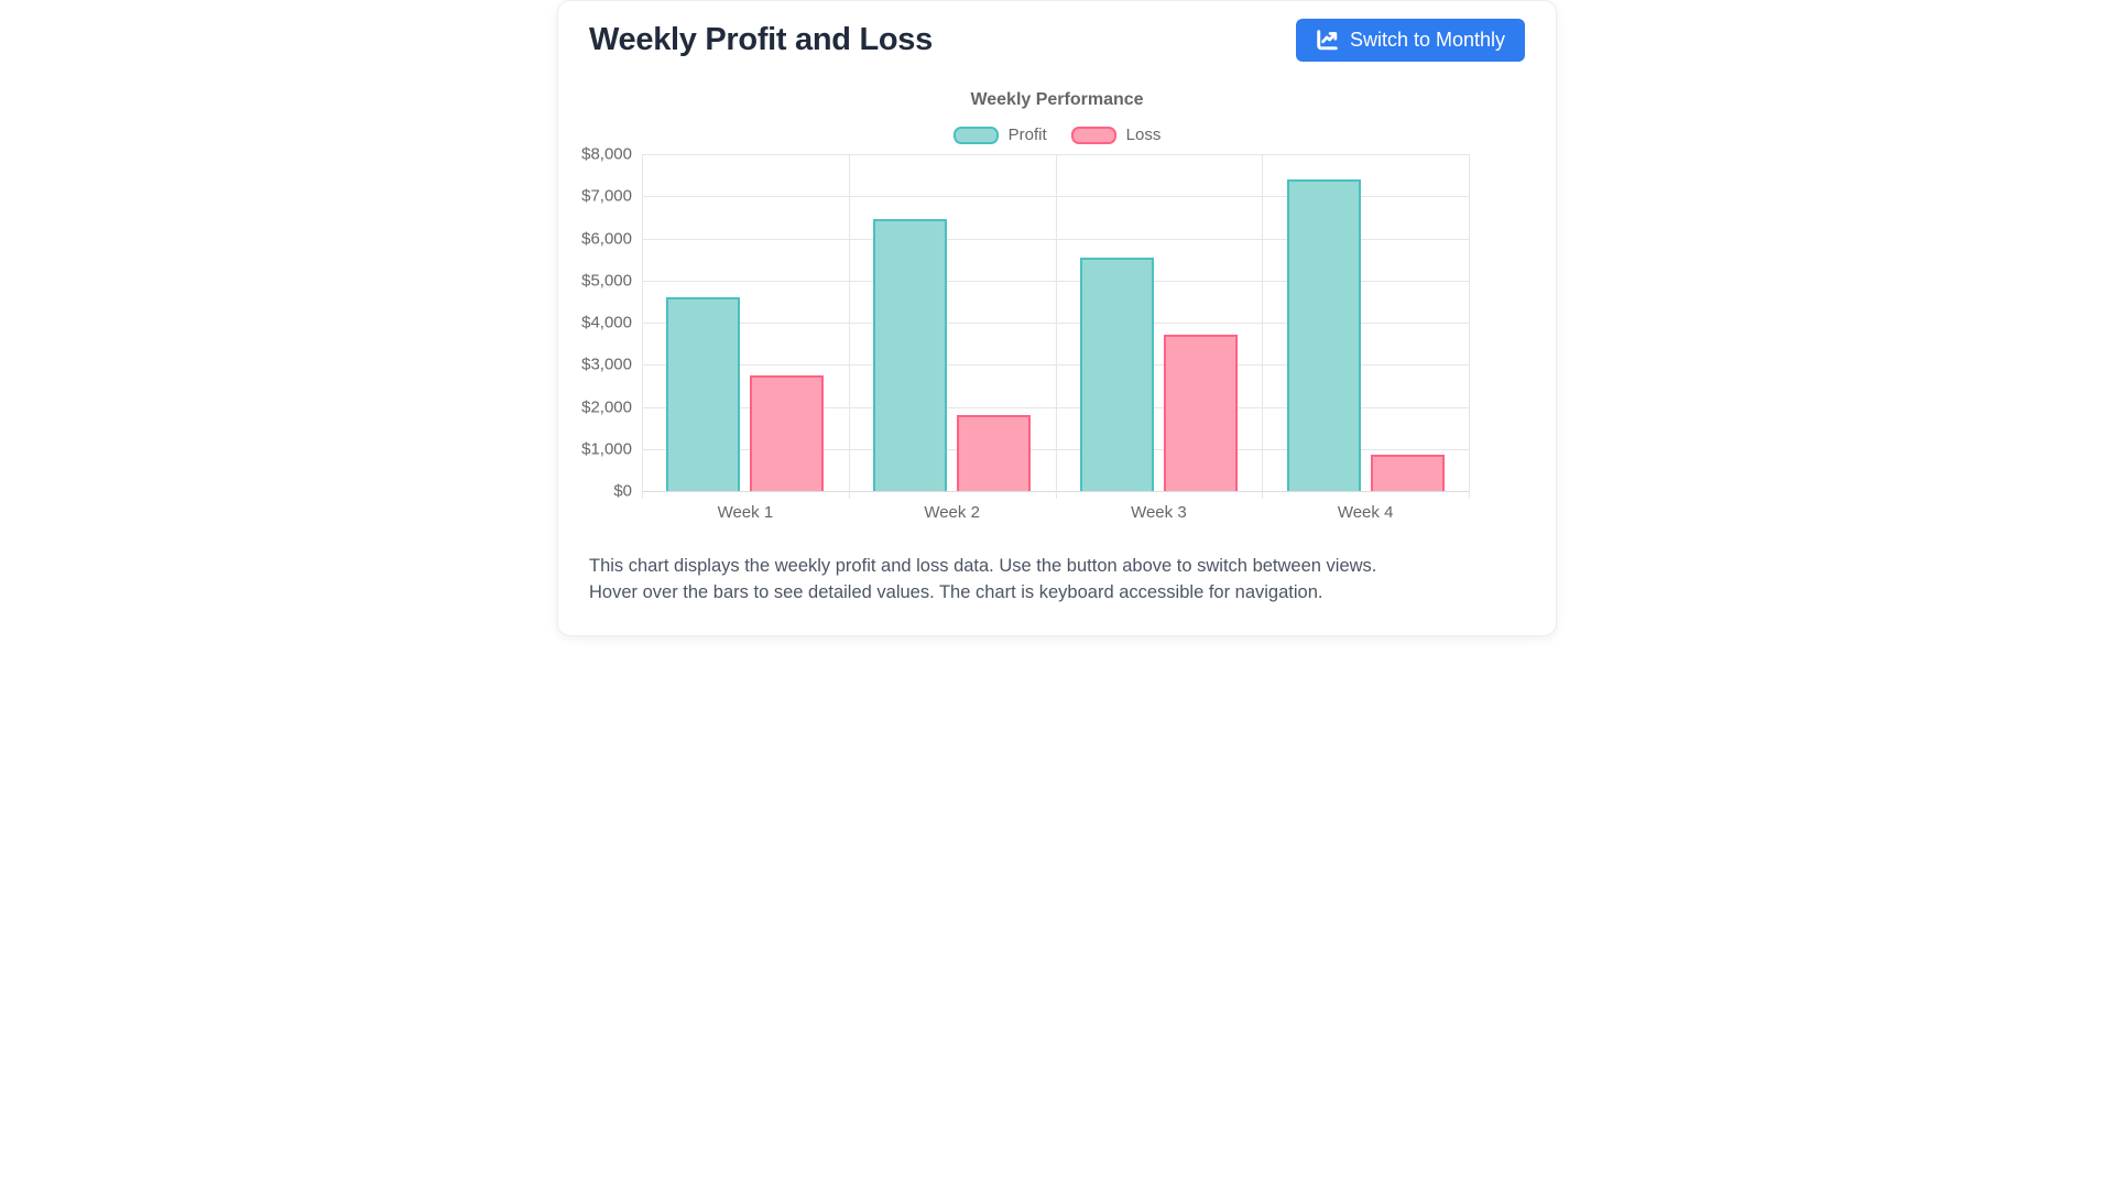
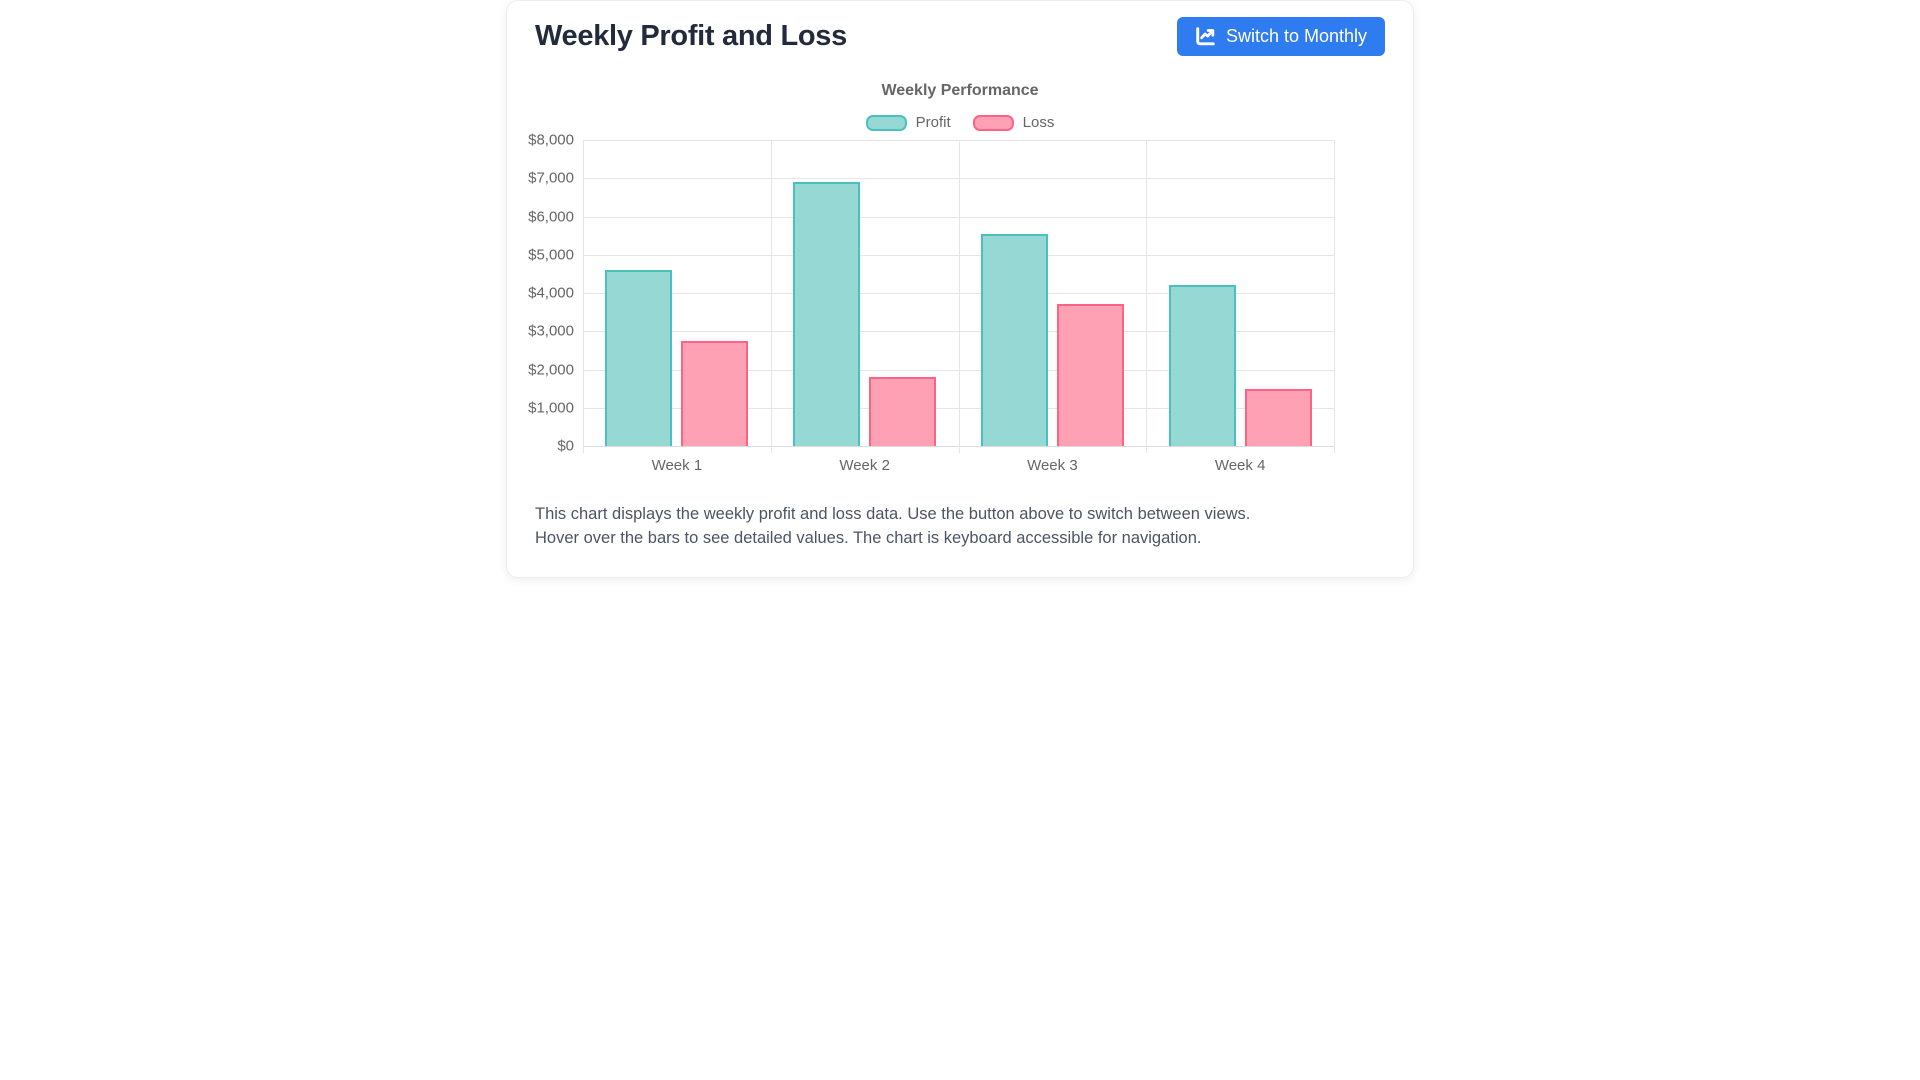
Profit/Week 2: $6400 -> $6900
Profit/Week 4: $7400 -> $4200
Loss/Week 4: $900 -> $1500
